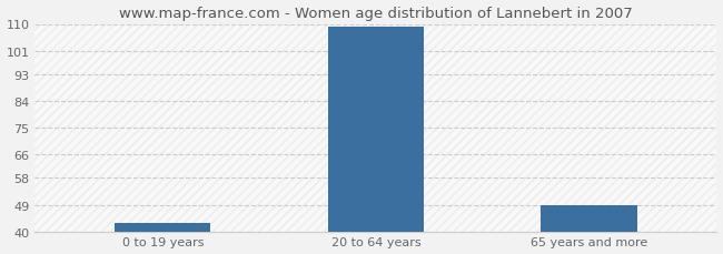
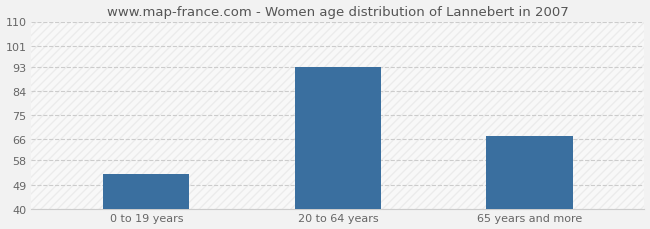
0 to 19 years: 43 -> 53
20 to 64 years: 109 -> 93
65 years and more: 49 -> 67
